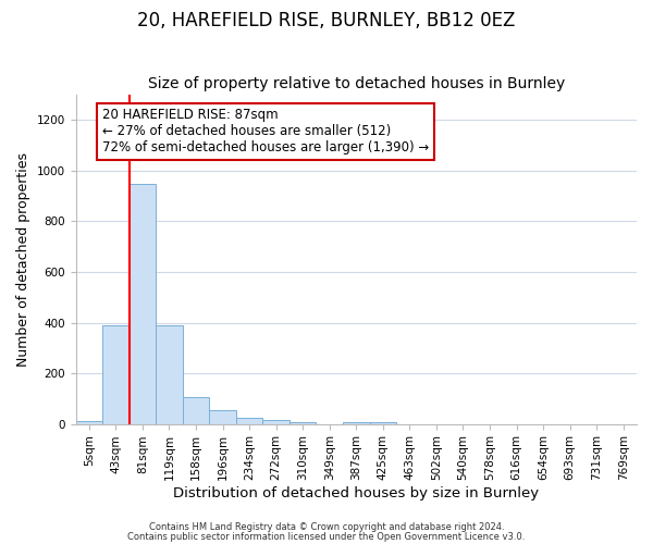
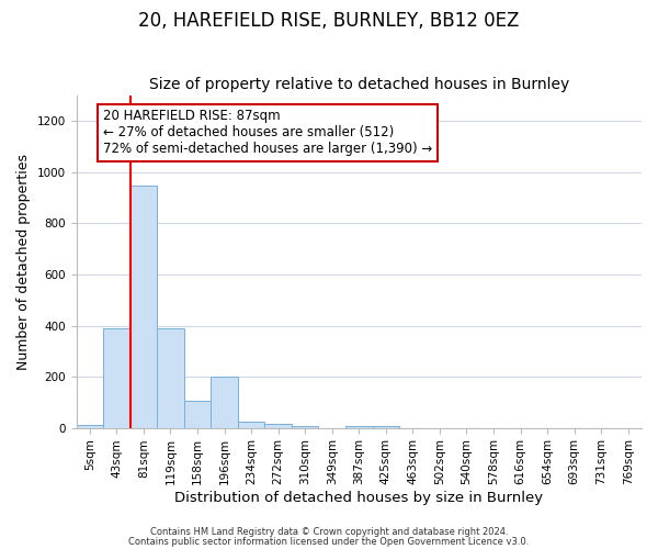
196sqm: 55 -> 200
